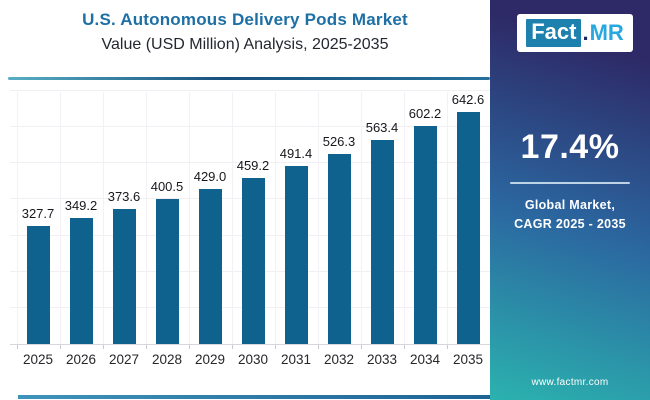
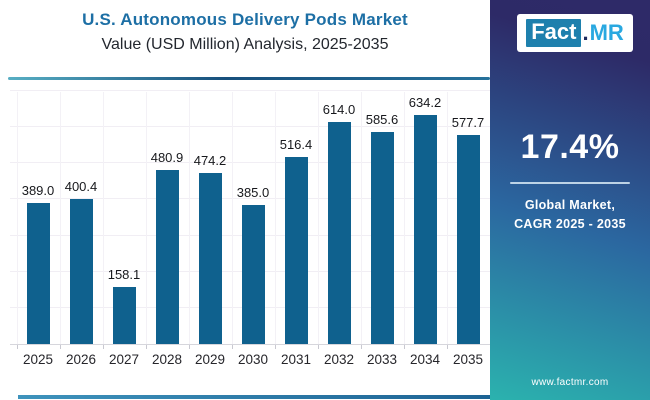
2025: 327.7 -> 389.0
2026: 349.2 -> 400.4
2027: 373.6 -> 158.1
2028: 400.5 -> 480.9
2029: 429.0 -> 474.2
2030: 459.2 -> 385.0
2031: 491.4 -> 516.4
2032: 526.3 -> 614.0
2033: 563.4 -> 585.6
2034: 602.2 -> 634.2
2035: 642.6 -> 577.7
